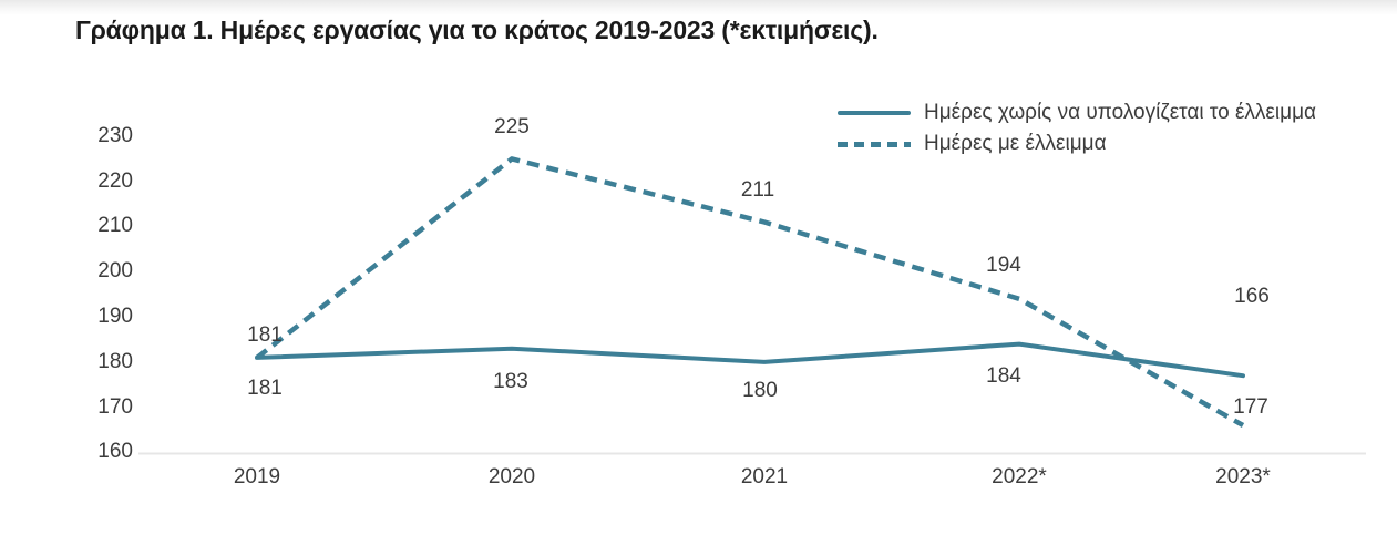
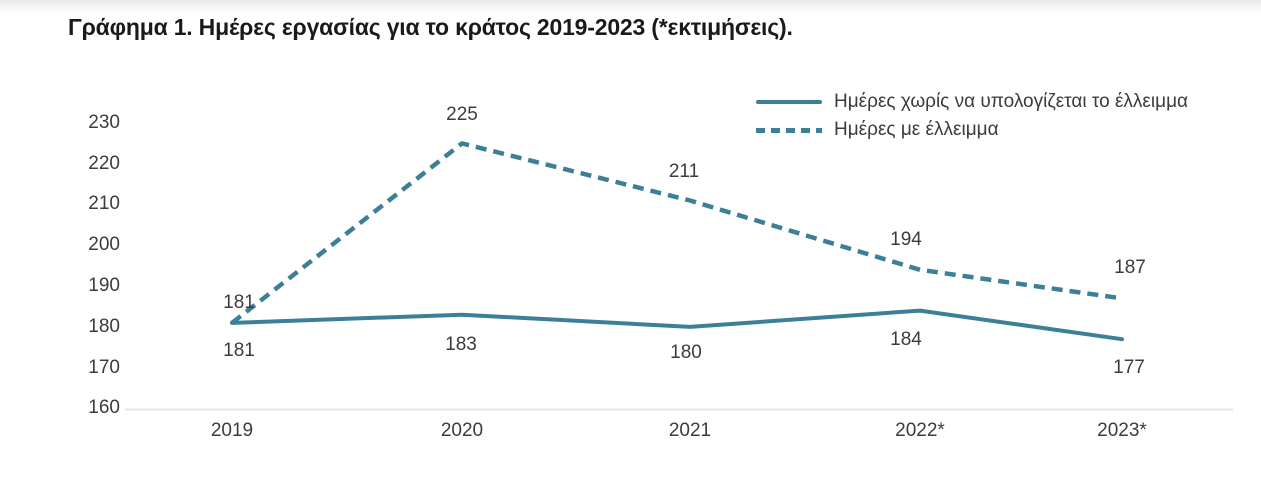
Ημέρες με έλλειμμα/2023*: 166 -> 187
